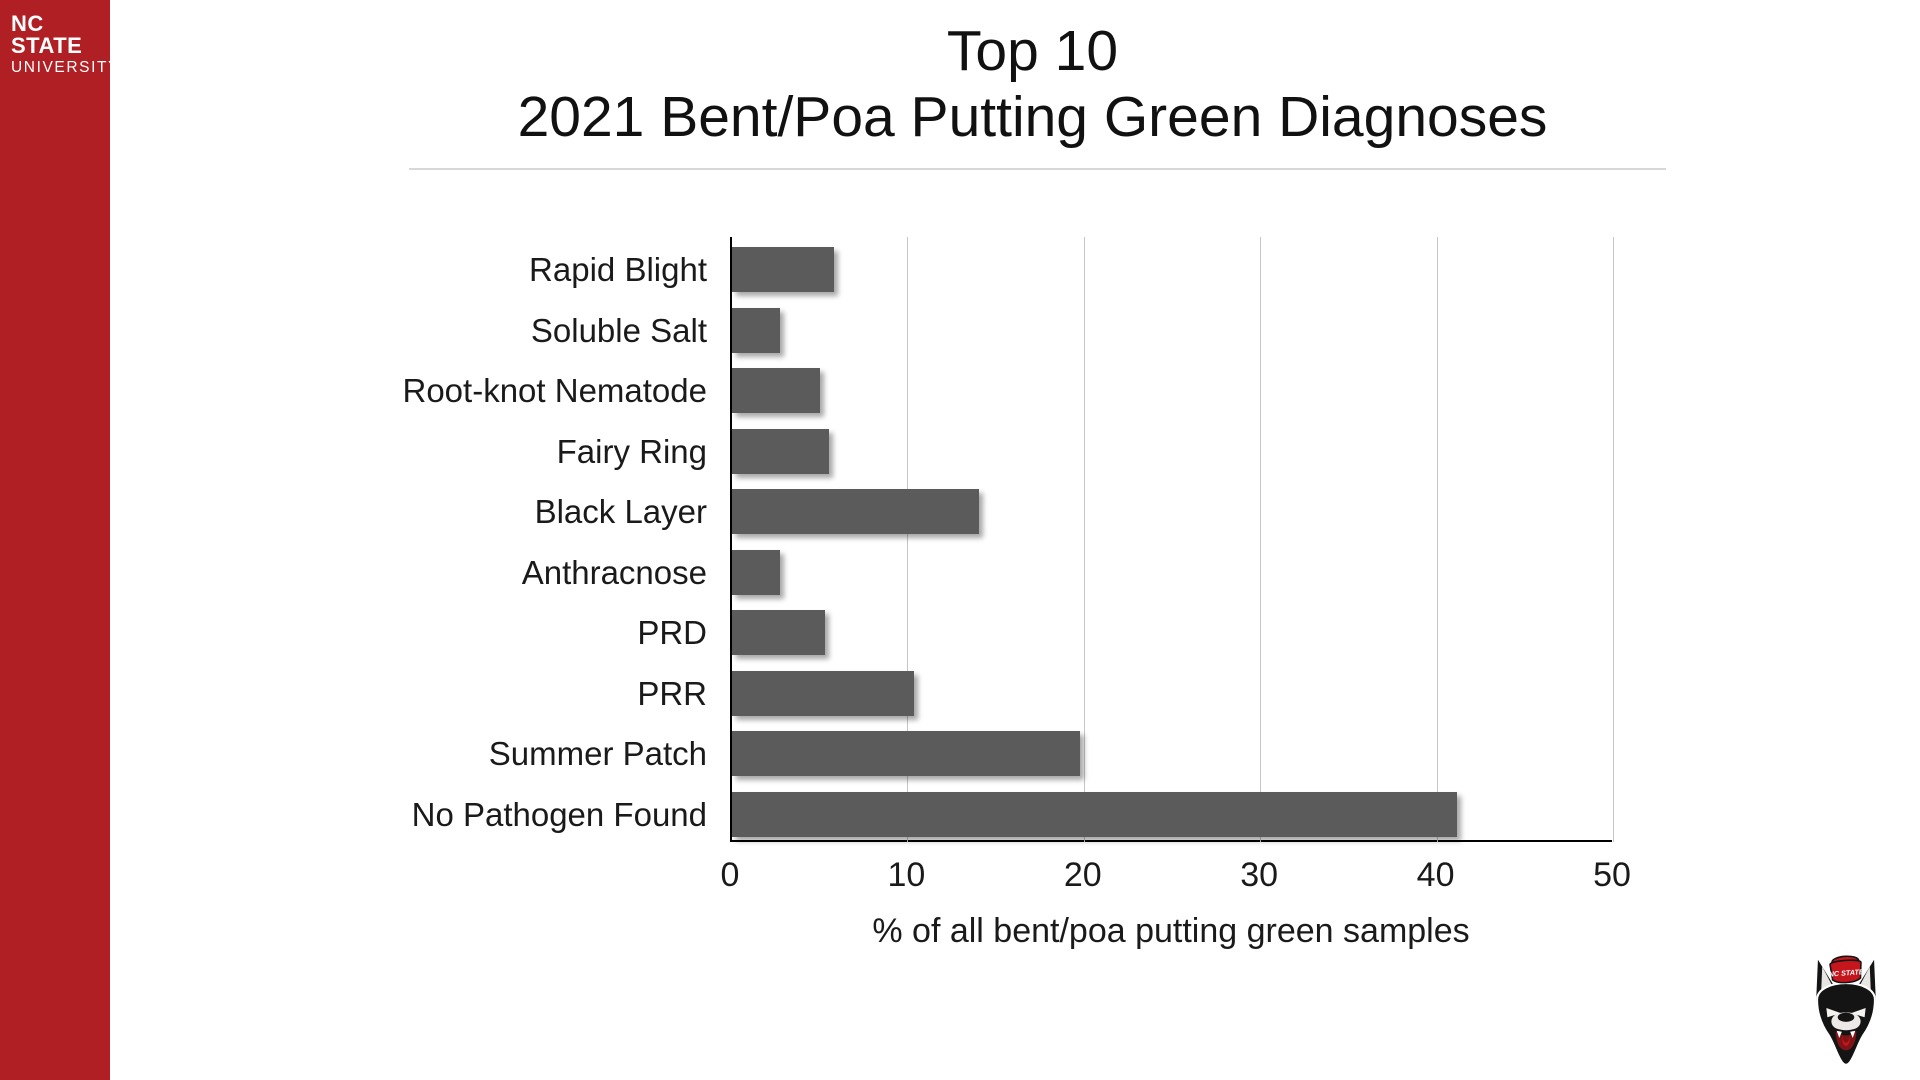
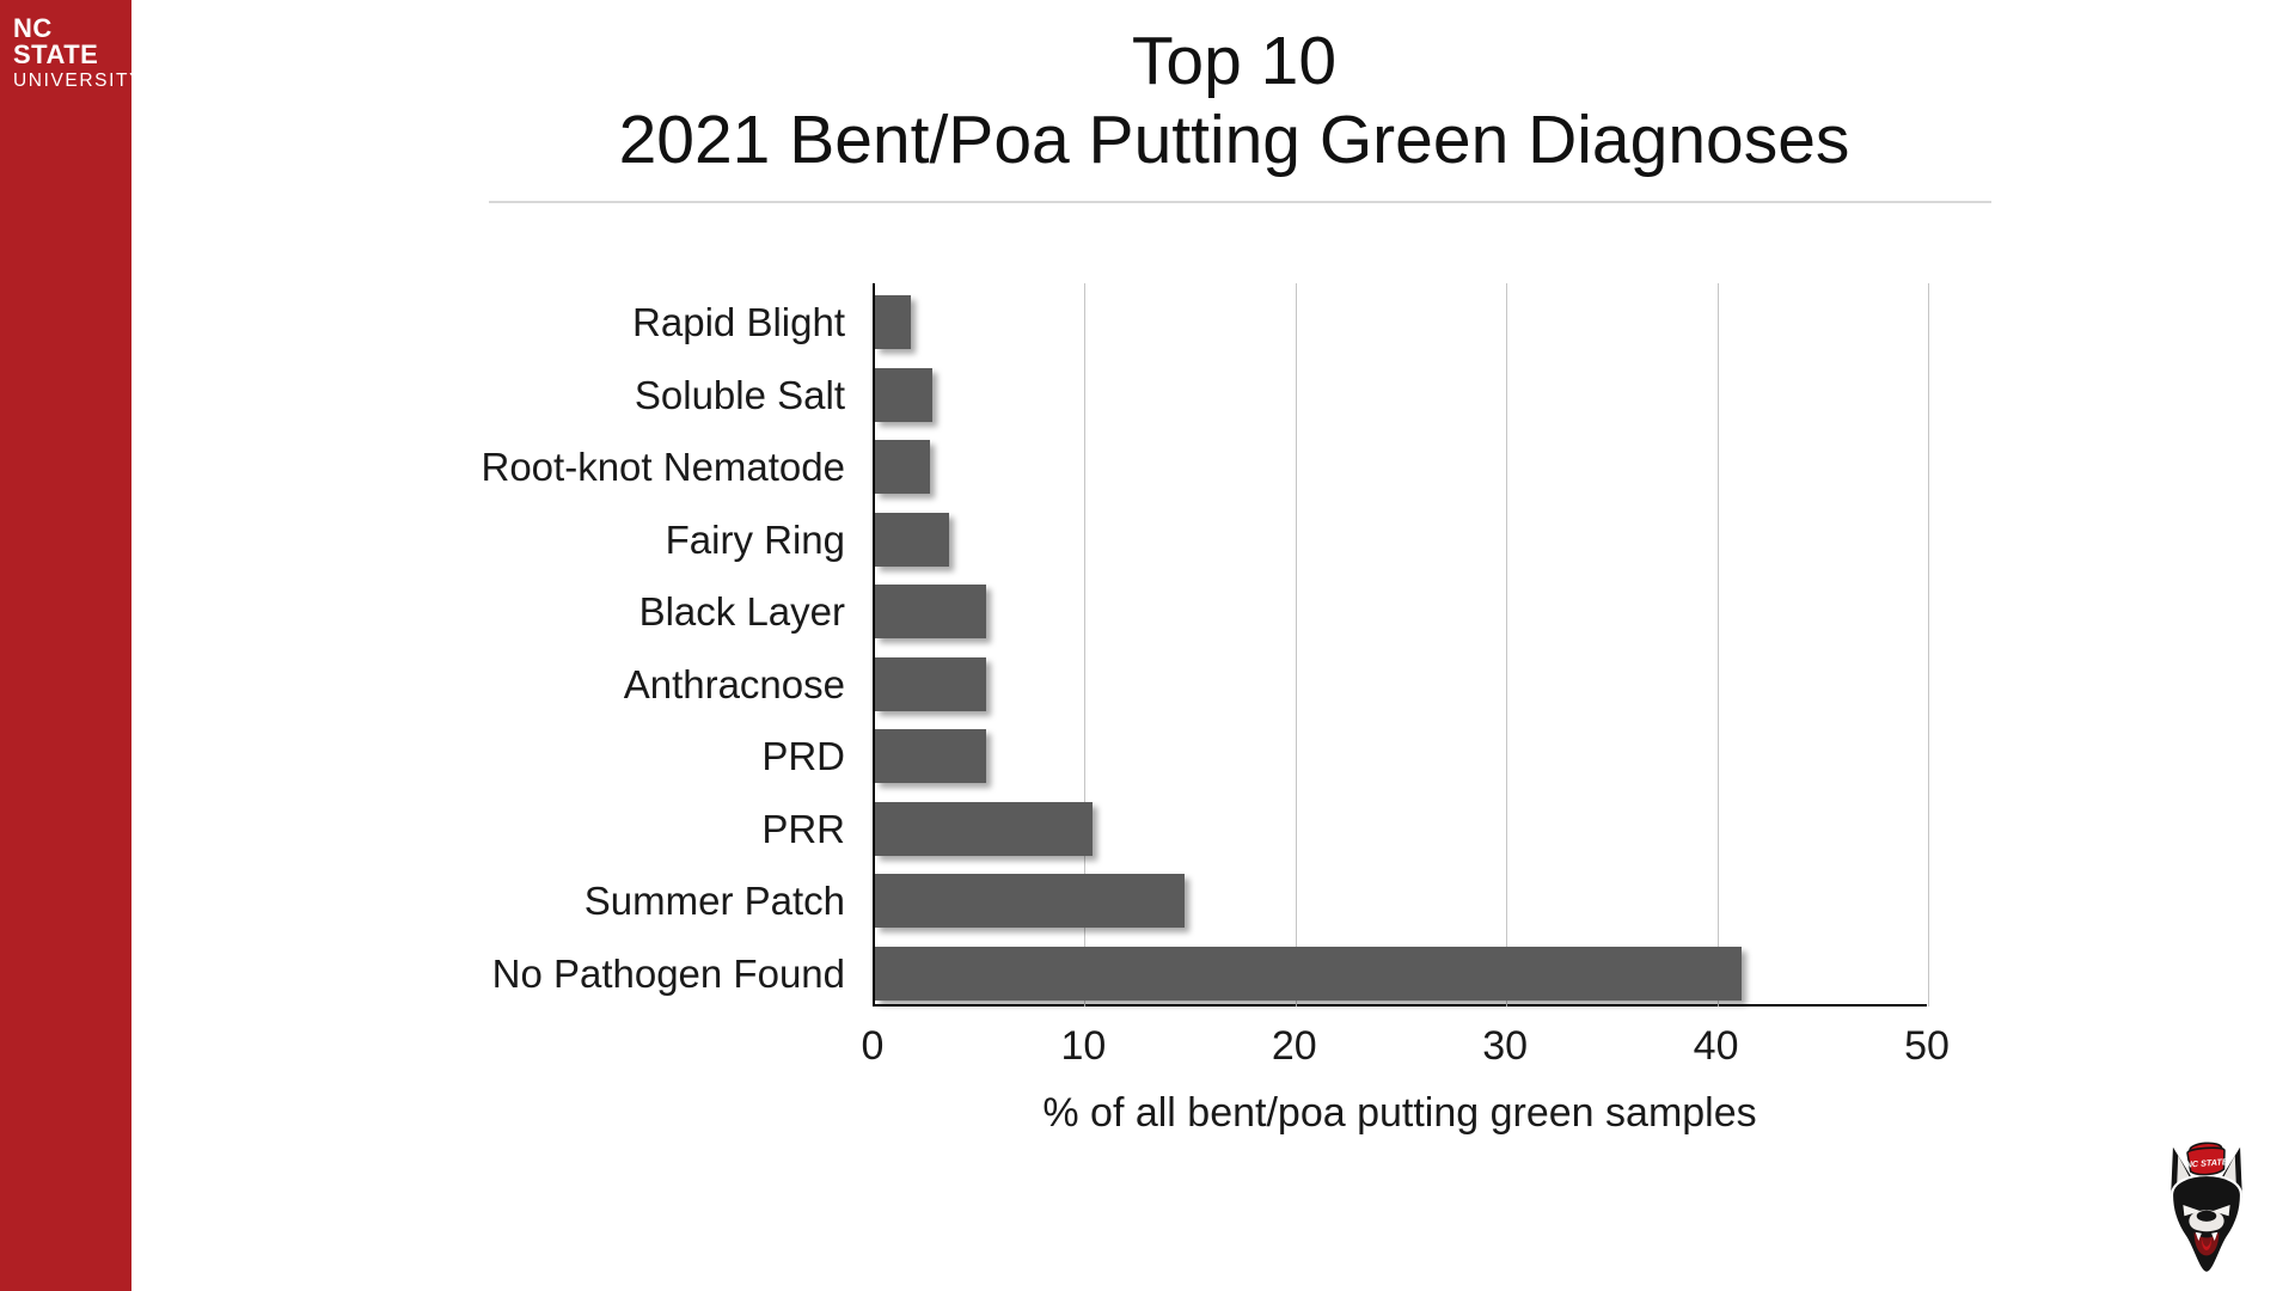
Rapid Blight: 5.8 -> 1.7
Root-knot Nematode: 5.0 -> 2.6
Fairy Ring: 5.5 -> 3.5
Black Layer: 14.0 -> 5.3
Anthracnose: 2.7 -> 5.3
Summer Patch: 19.7 -> 14.7
